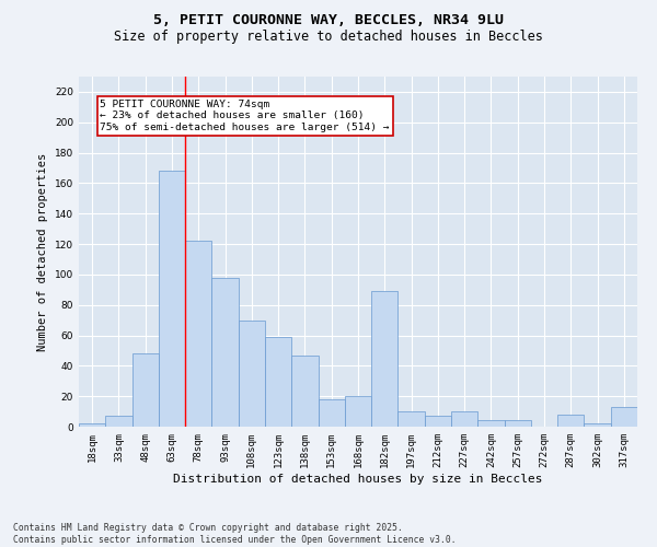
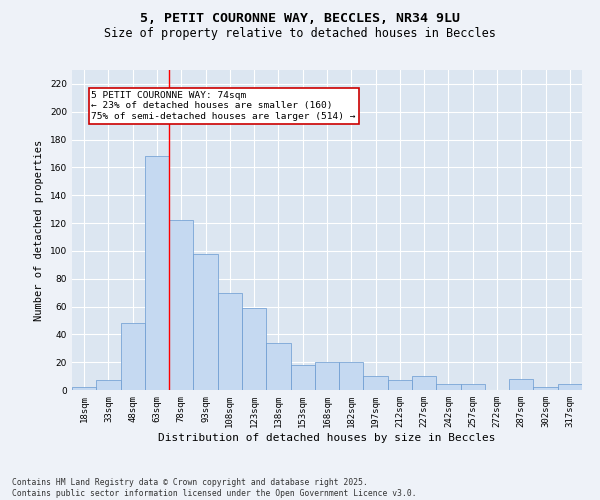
138sqm: 47 -> 34
182sqm: 89 -> 20
317sqm: 13 -> 4
